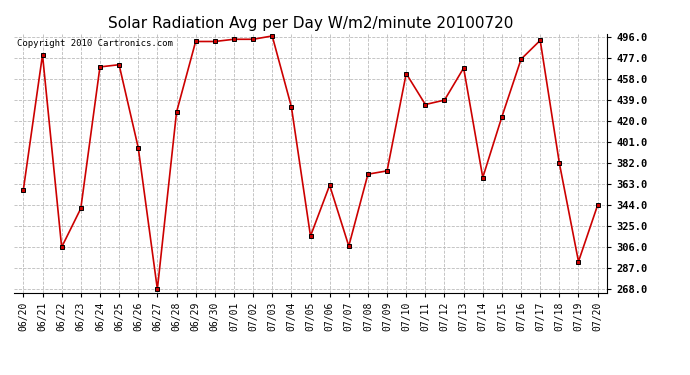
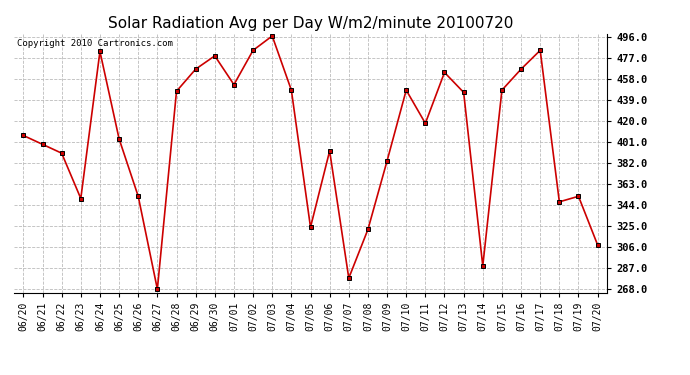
06/20: 358 -> 407
06/21: 480 -> 399
06/22: 306 -> 391
06/23: 341 -> 350
06/24: 469 -> 483
06/25: 471 -> 404
06/26: 396 -> 352
06/28: 428 -> 447
06/29: 492 -> 467
06/30: 492 -> 479
07/01: 494 -> 453
07/02: 494 -> 484
07/04: 433 -> 448
07/05: 316 -> 324
07/06: 362 -> 393
07/07: 307 -> 278
07/08: 372 -> 322
07/09: 375 -> 384
07/10: 463 -> 448
07/11: 435 -> 418
07/12: 439 -> 464
07/13: 468 -> 446
07/14: 369 -> 289
07/15: 424 -> 448
07/16: 476 -> 467
07/17: 493 -> 484
07/18: 382 -> 347
07/19: 293 -> 352
07/20: 344 -> 308
